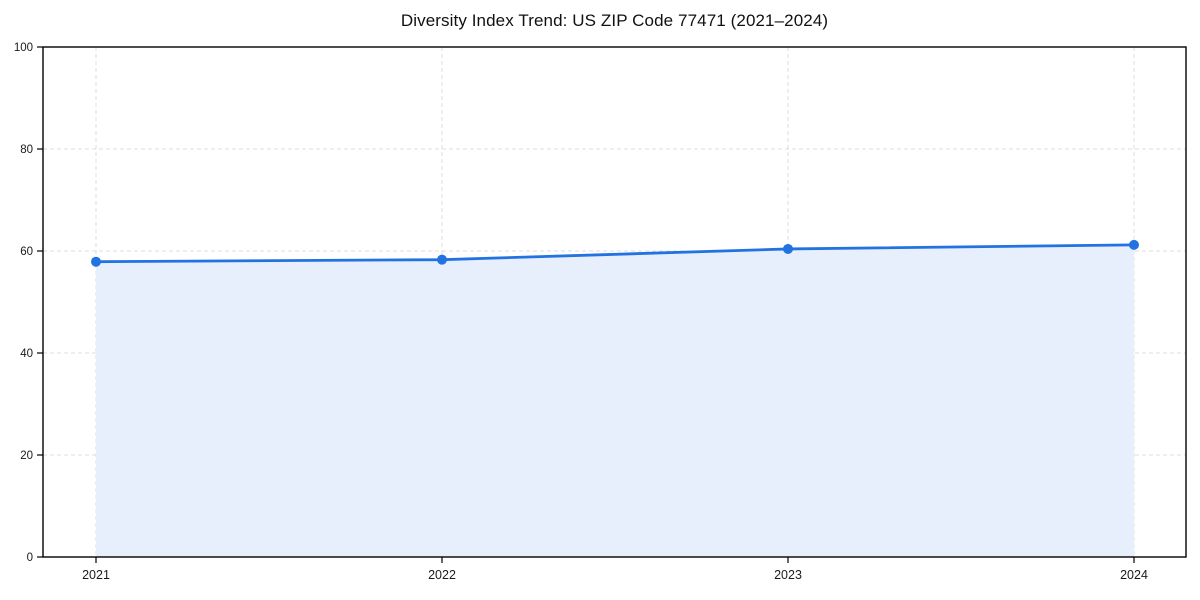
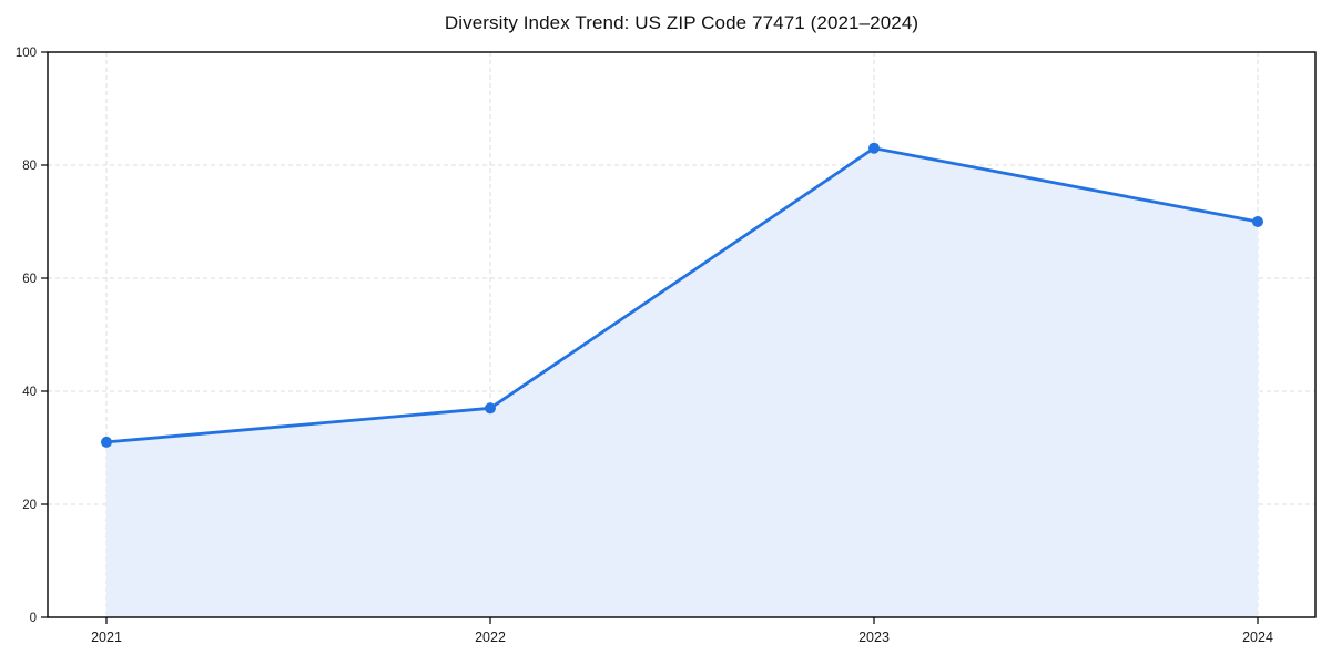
2021: 58 -> 31
2022: 58 -> 37
2023: 60 -> 83
2024: 61 -> 70
